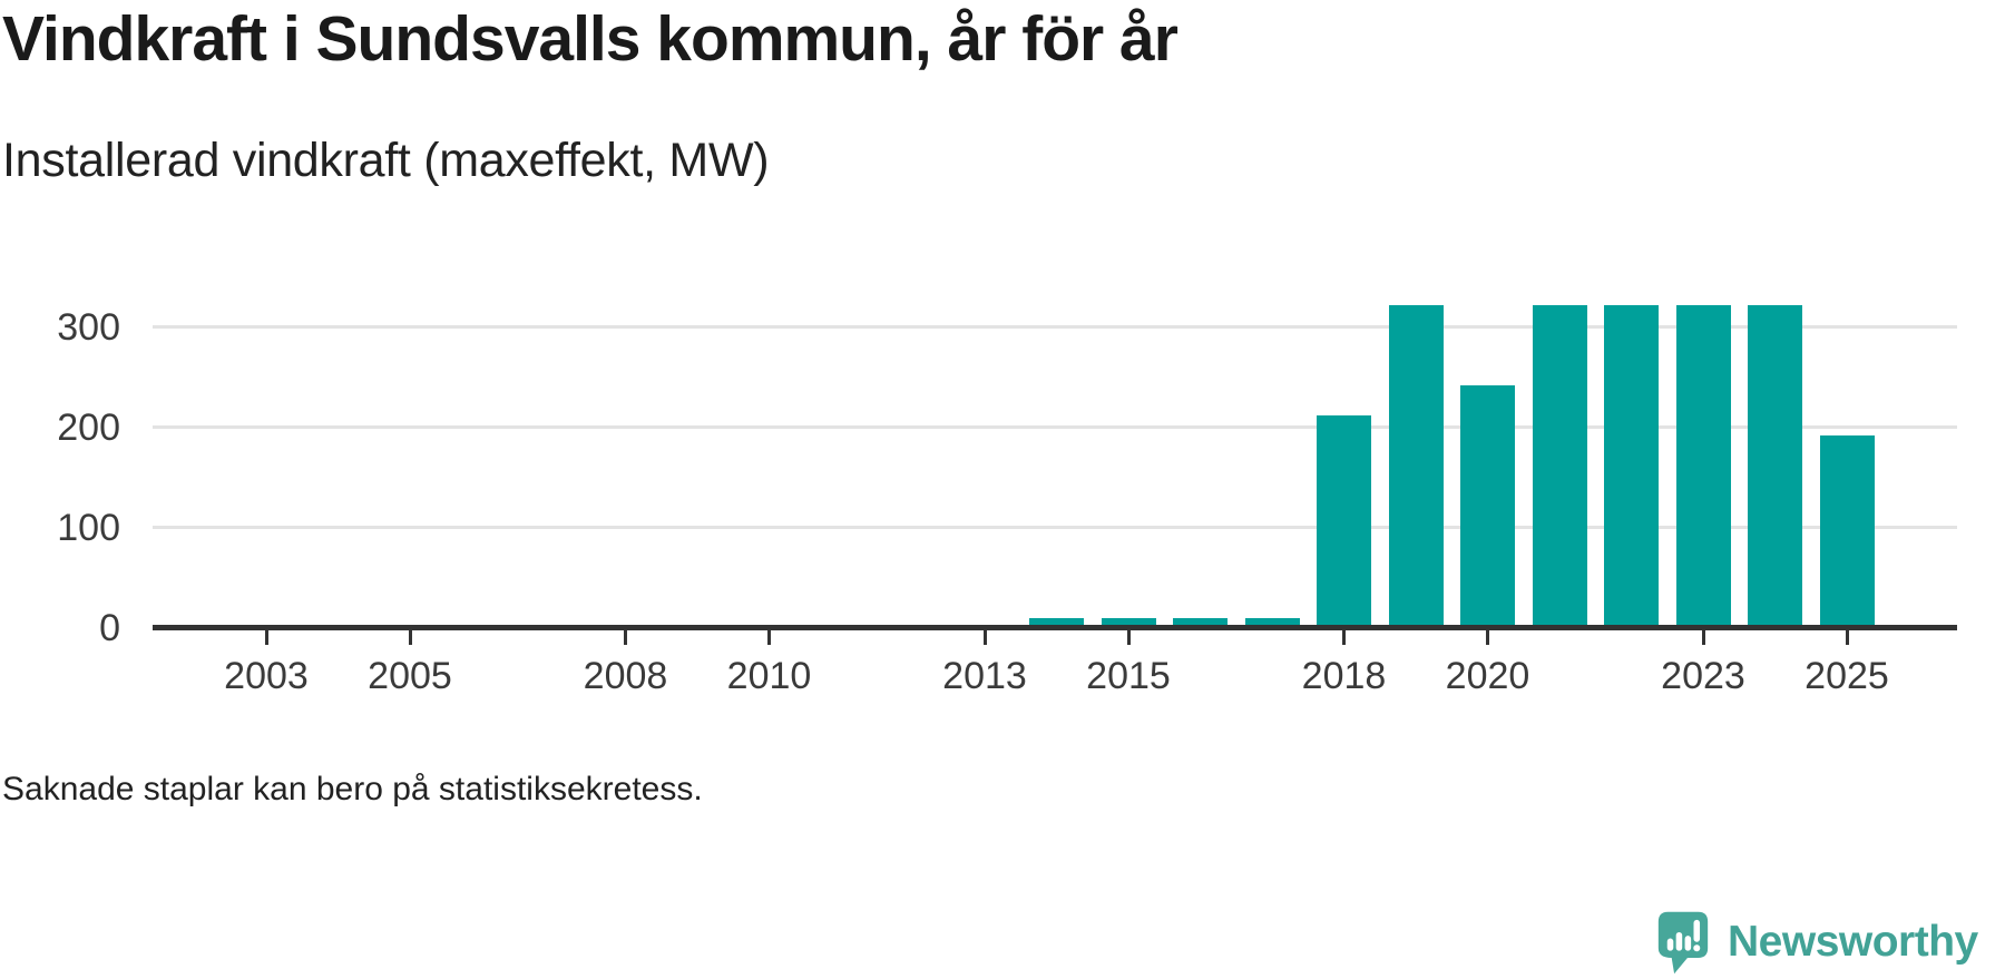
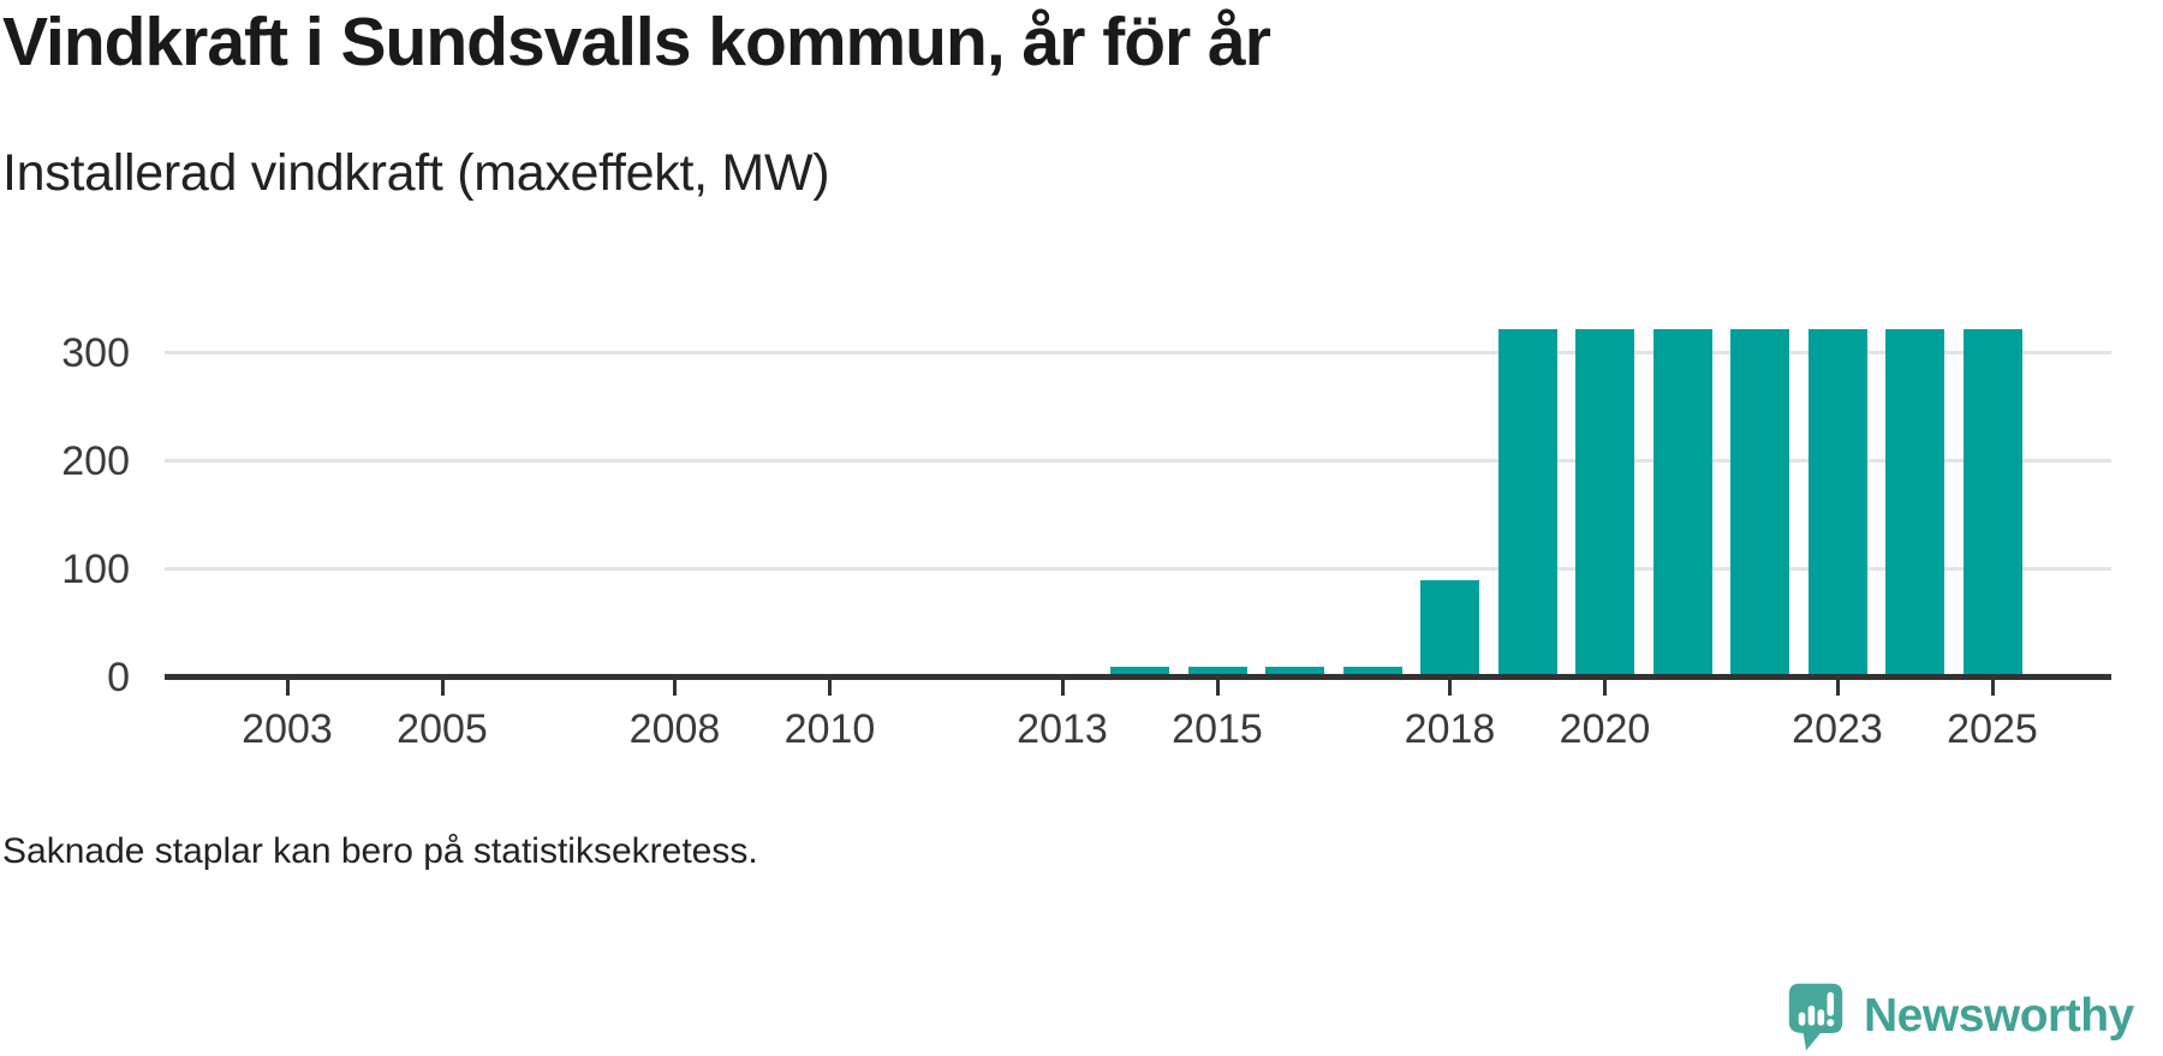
2018: 210 -> 90
2020: 240 -> 320
2025: 190 -> 320
